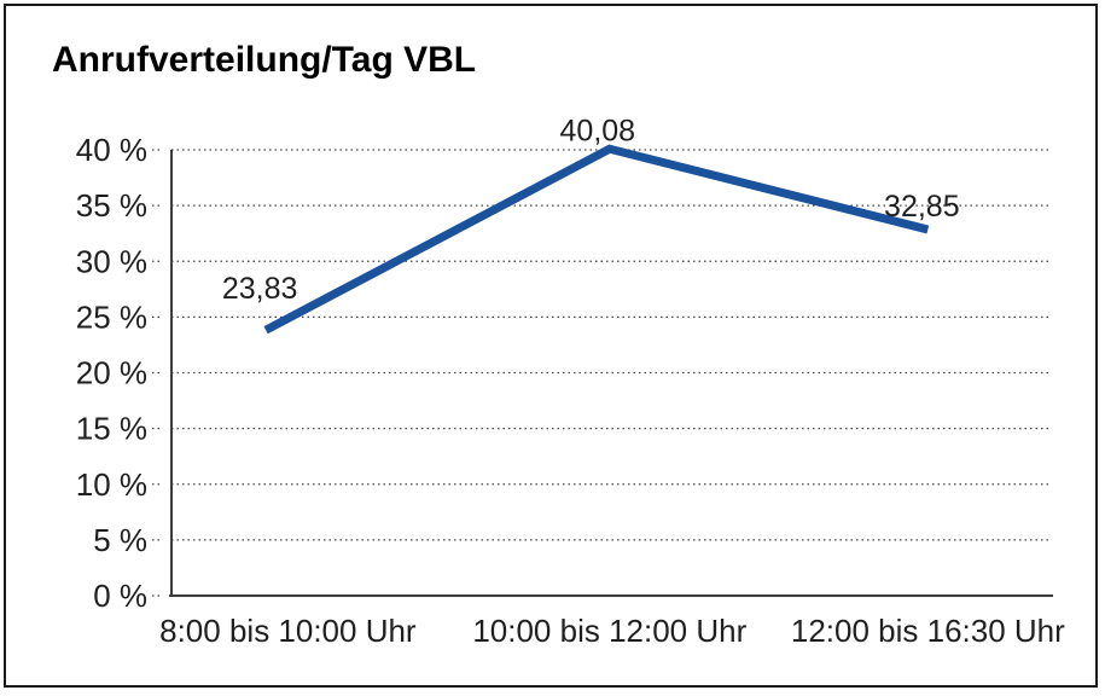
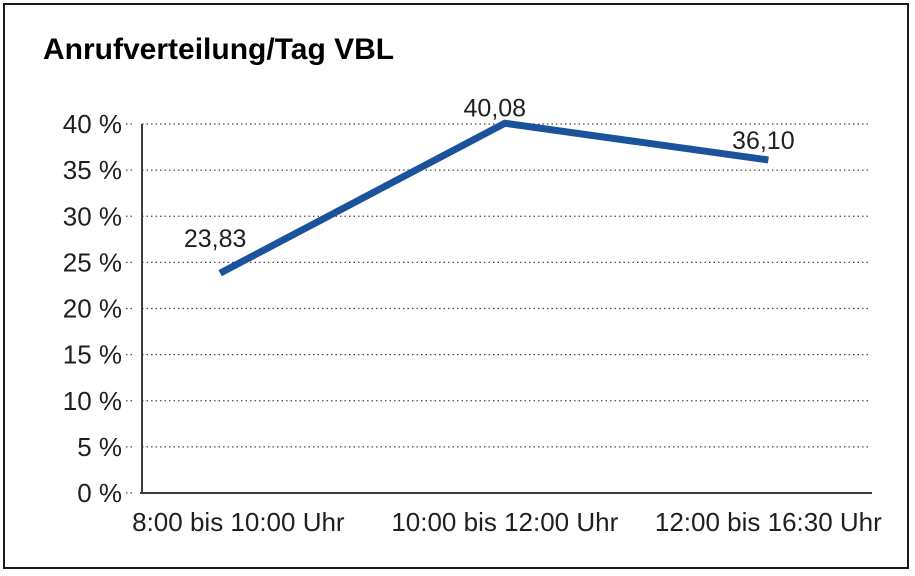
12:00 bis 16:30 Uhr: 32,85 -> 36,10
